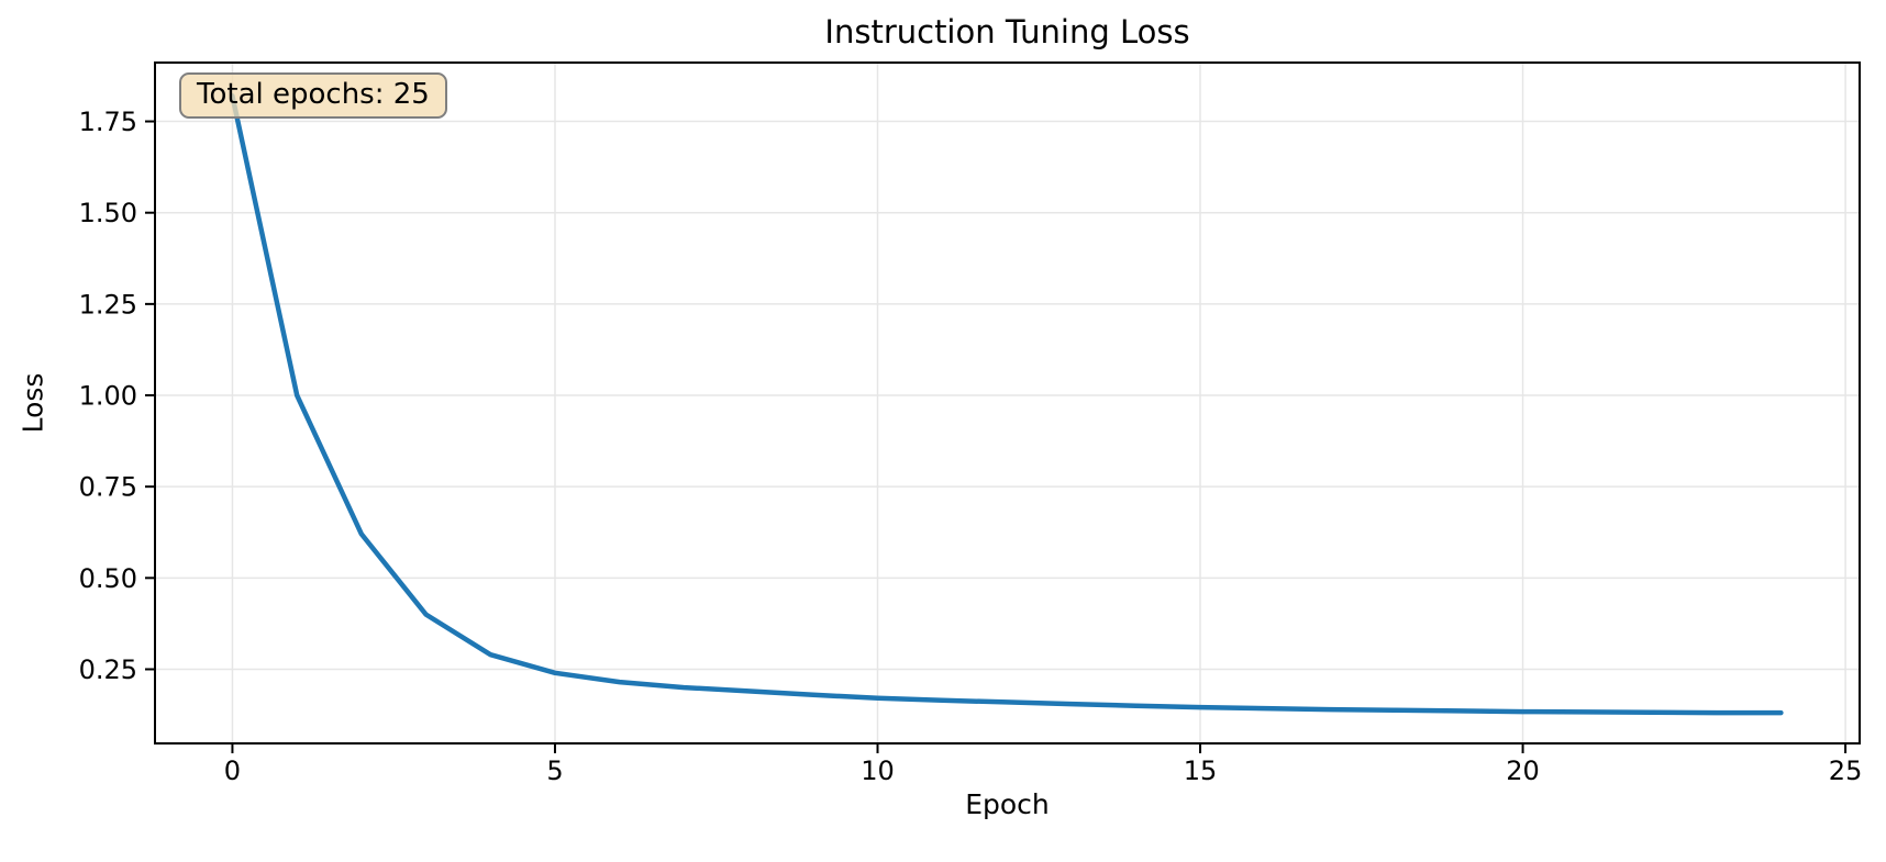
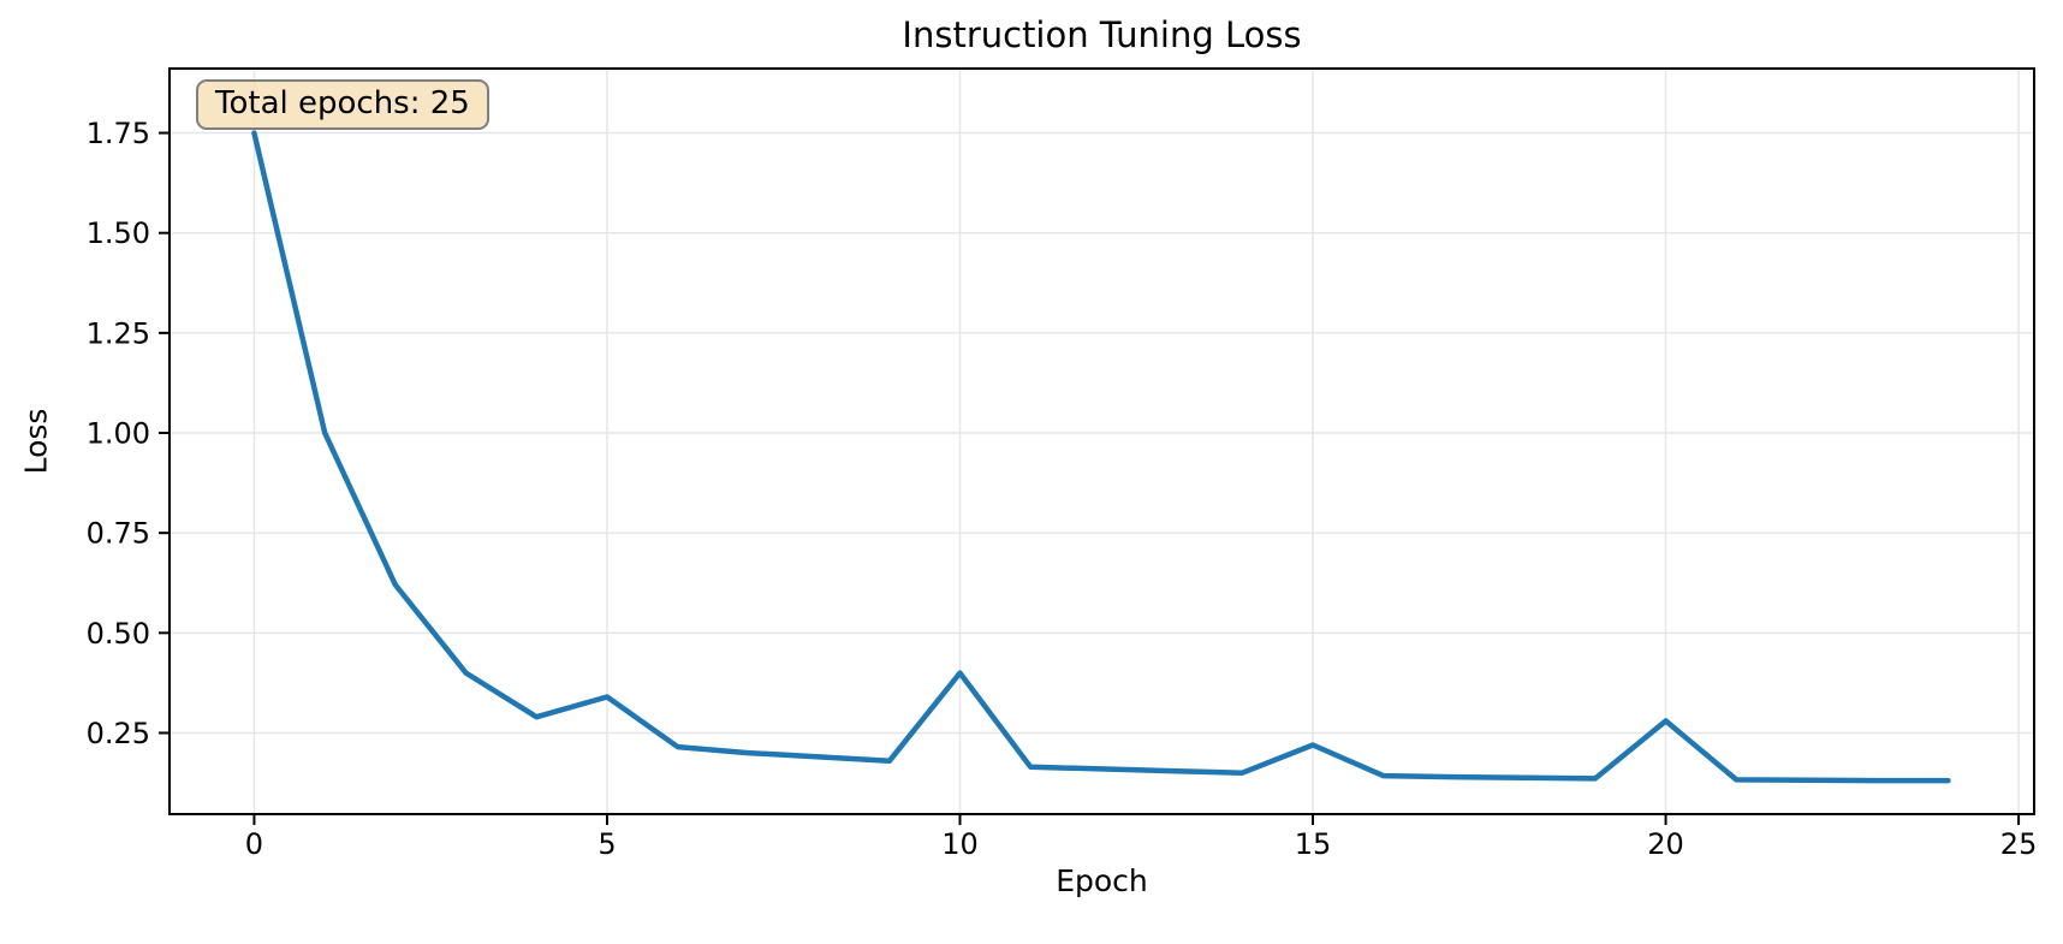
0: 1.82 -> 1.75
5: 0.24 -> 0.34
10: 0.17 -> 0.40
15: 0.15 -> 0.22
20: 0.13 -> 0.28
